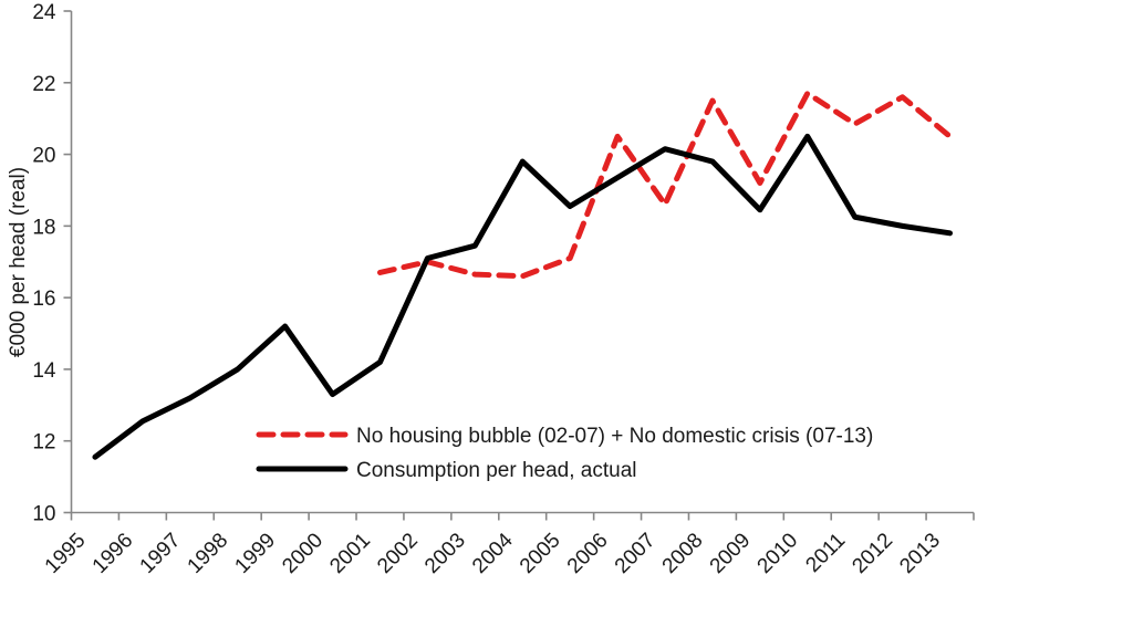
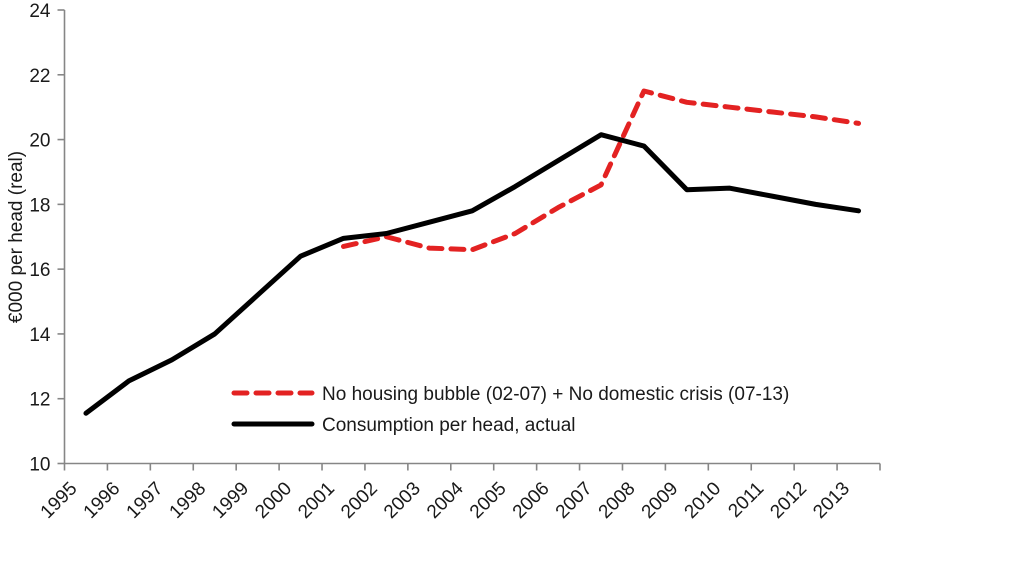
Consumption per head, actual/2000: 13.3 -> 16.4
Consumption per head, actual/2001: 14.2 -> 16.9
Consumption per head, actual/2004: 19.8 -> 17.8
No housing bubble (02-07) + No domestic crisis (07-13)/2006: 20.5 -> 17.9
No housing bubble (02-07) + No domestic crisis (07-13)/2009: 19.2 -> 21.1
No housing bubble (02-07) + No domestic crisis (07-13)/2010: 21.7 -> 21.0
Consumption per head, actual/2010: 20.5 -> 18.5
No housing bubble (02-07) + No domestic crisis (07-13)/2012: 21.6 -> 20.7
